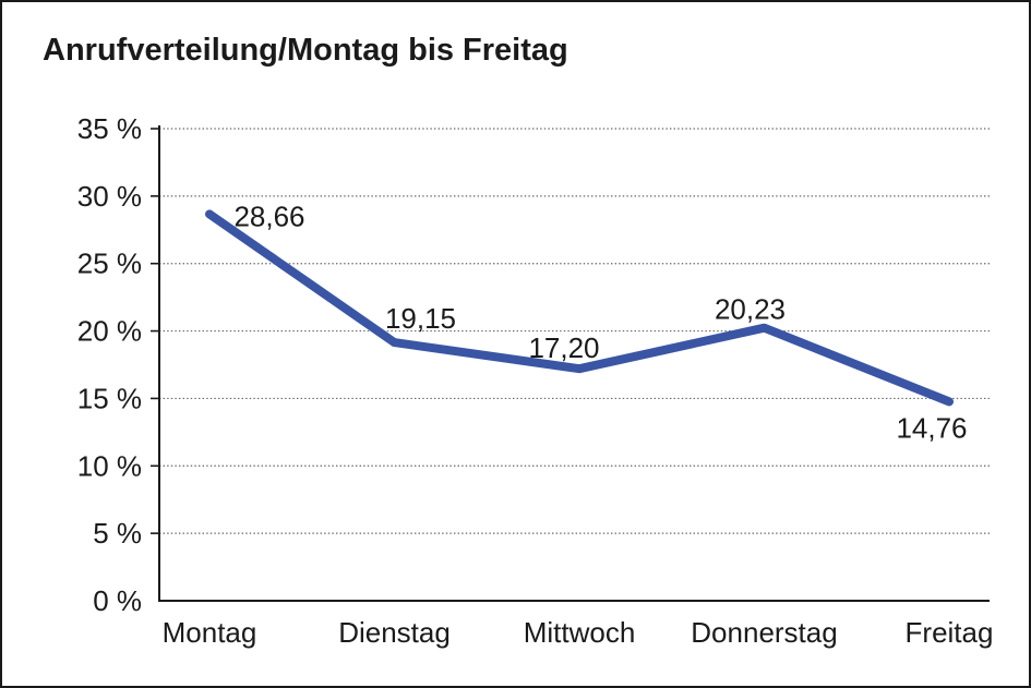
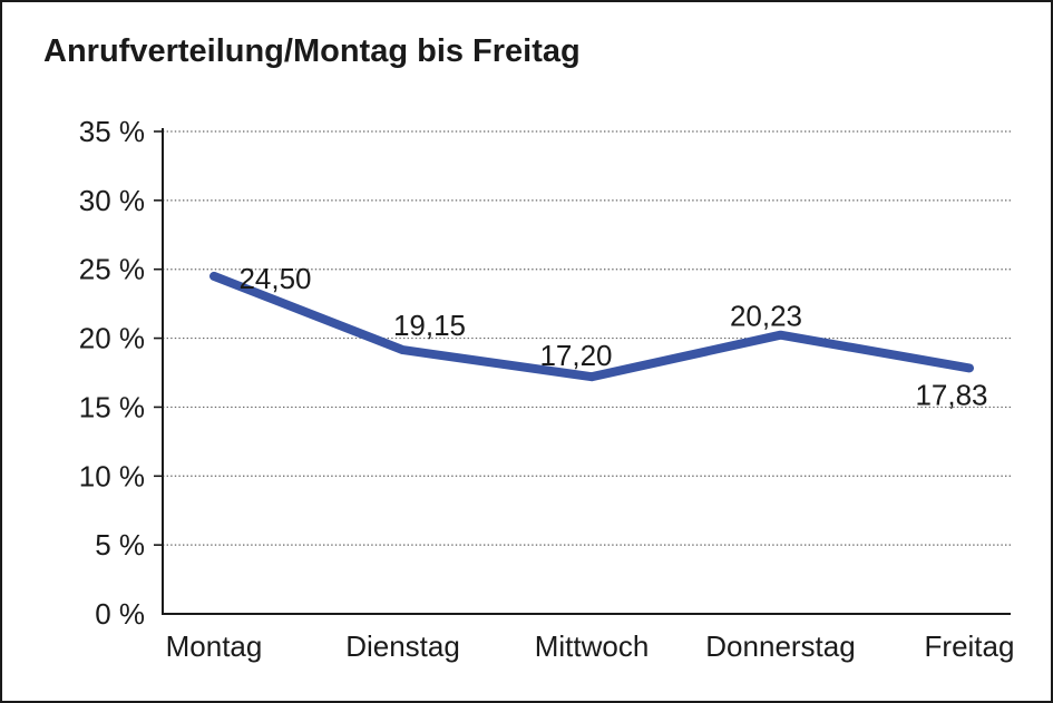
Montag: 28,66 -> 24,50
Freitag: 14,76 -> 17,83
